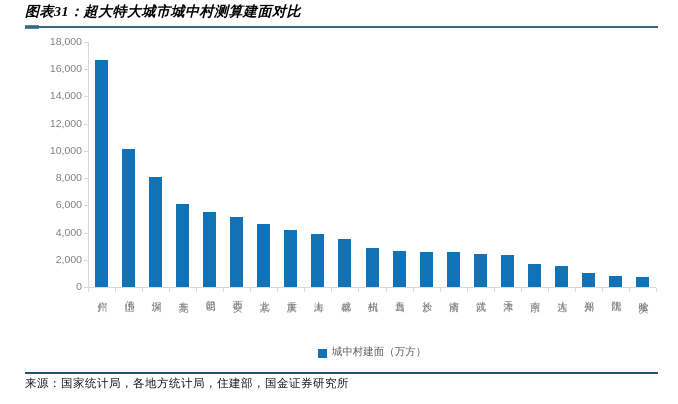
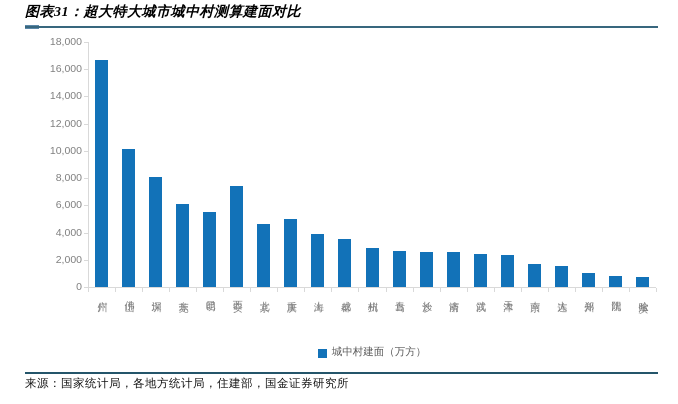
西安: 5200 -> 7400
重庆: 4200 -> 5000
